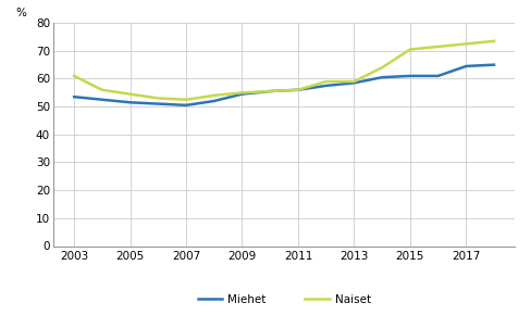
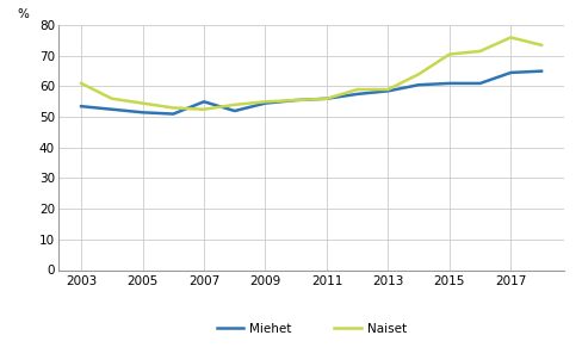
Miehet/2007: 50.5 -> 55.0
Naiset/2017: 72.5 -> 76.0
